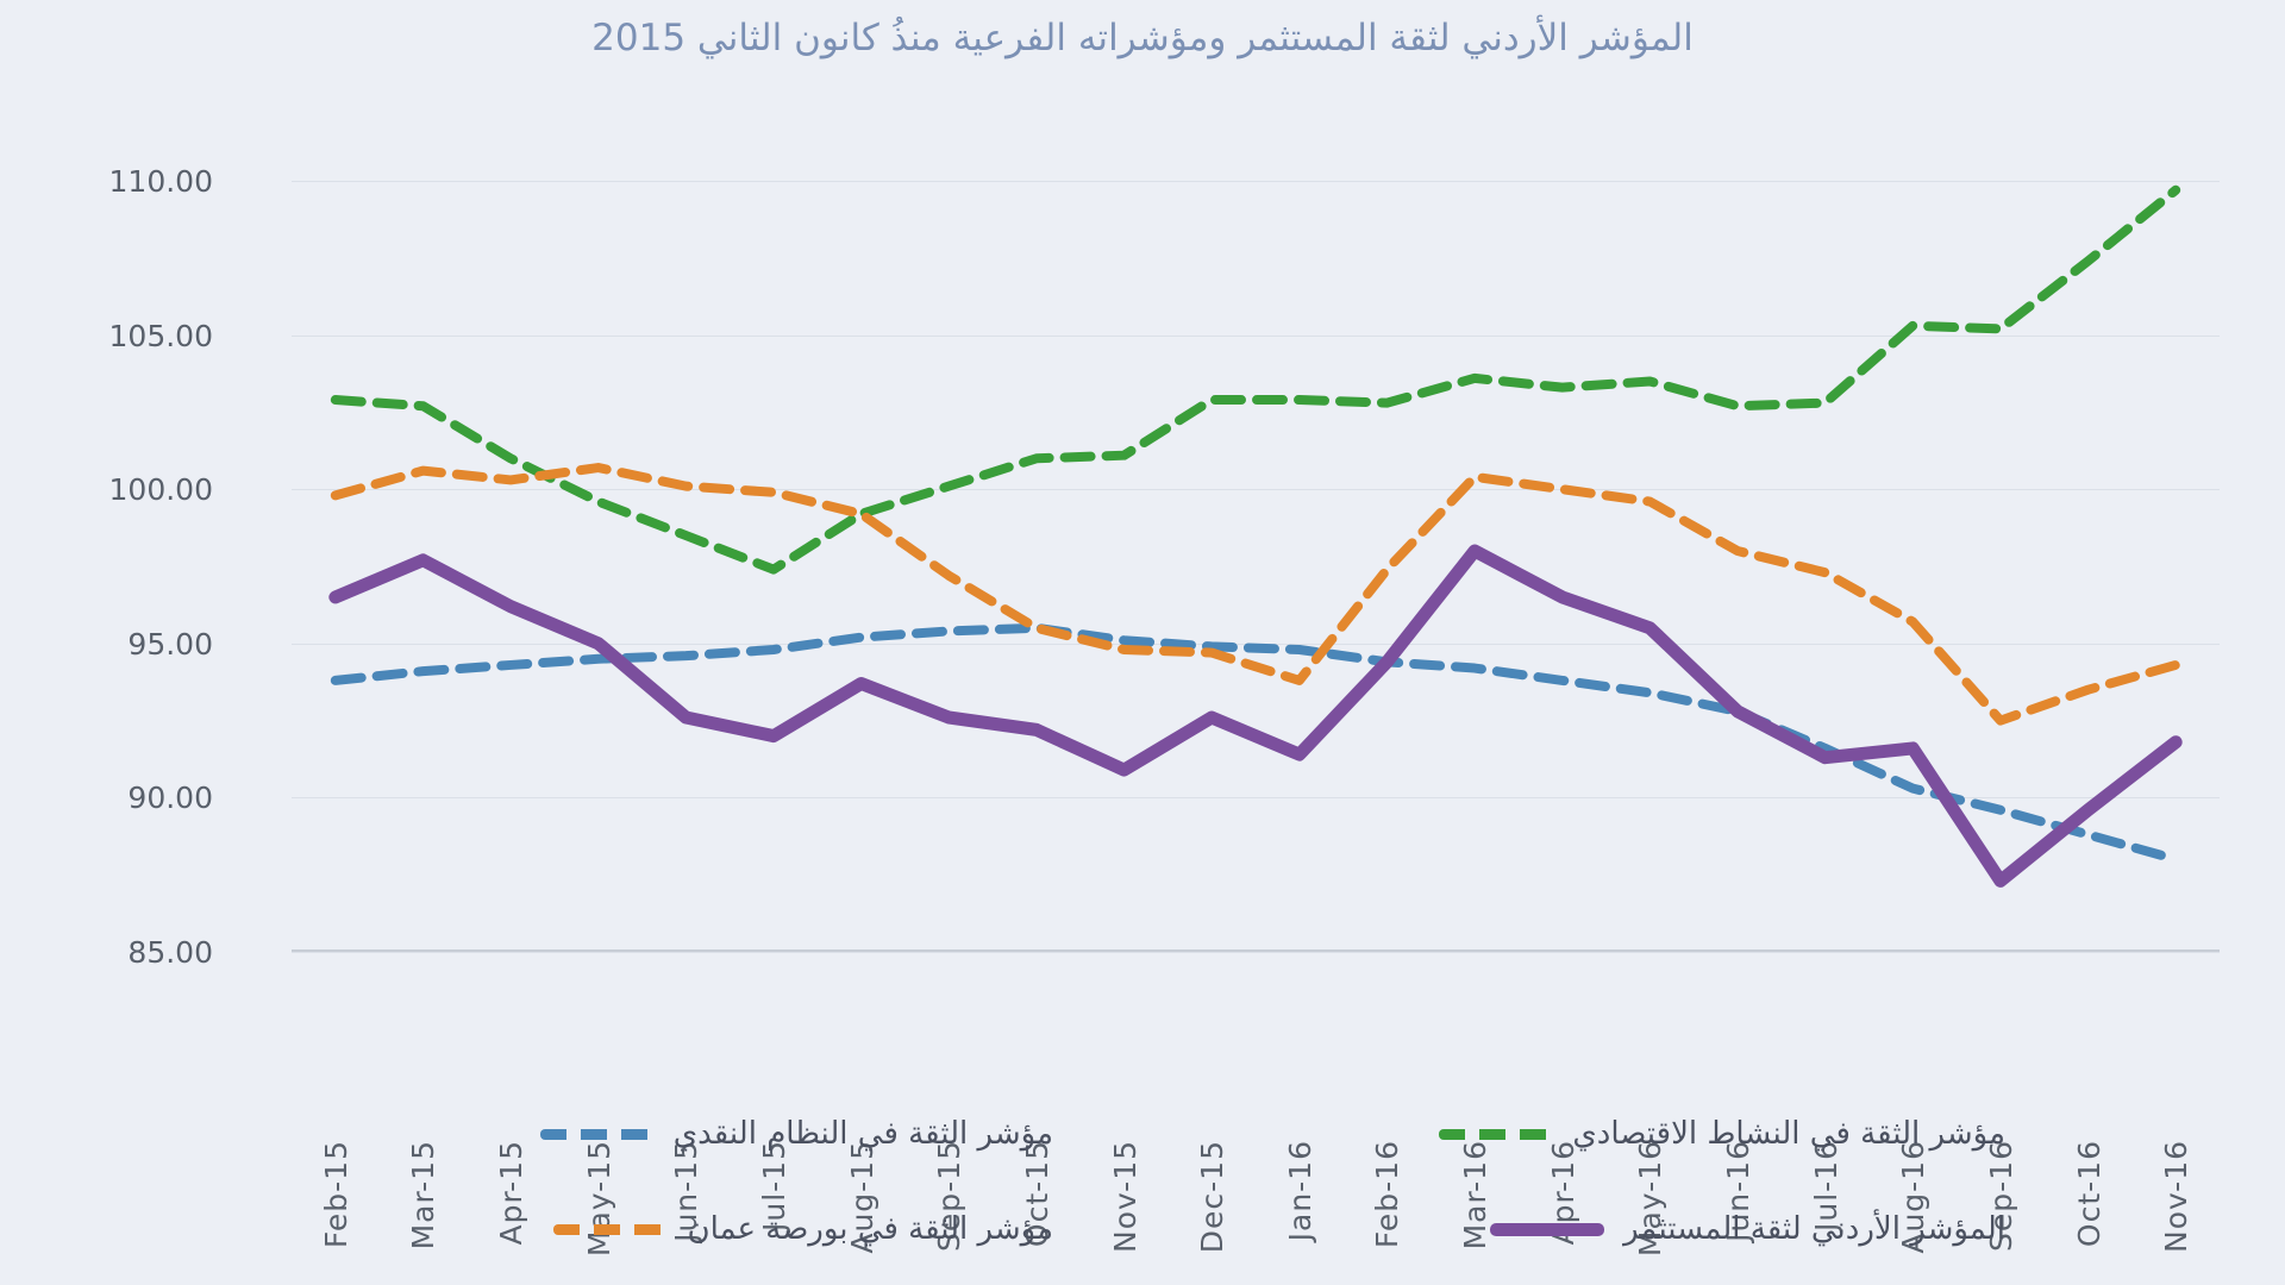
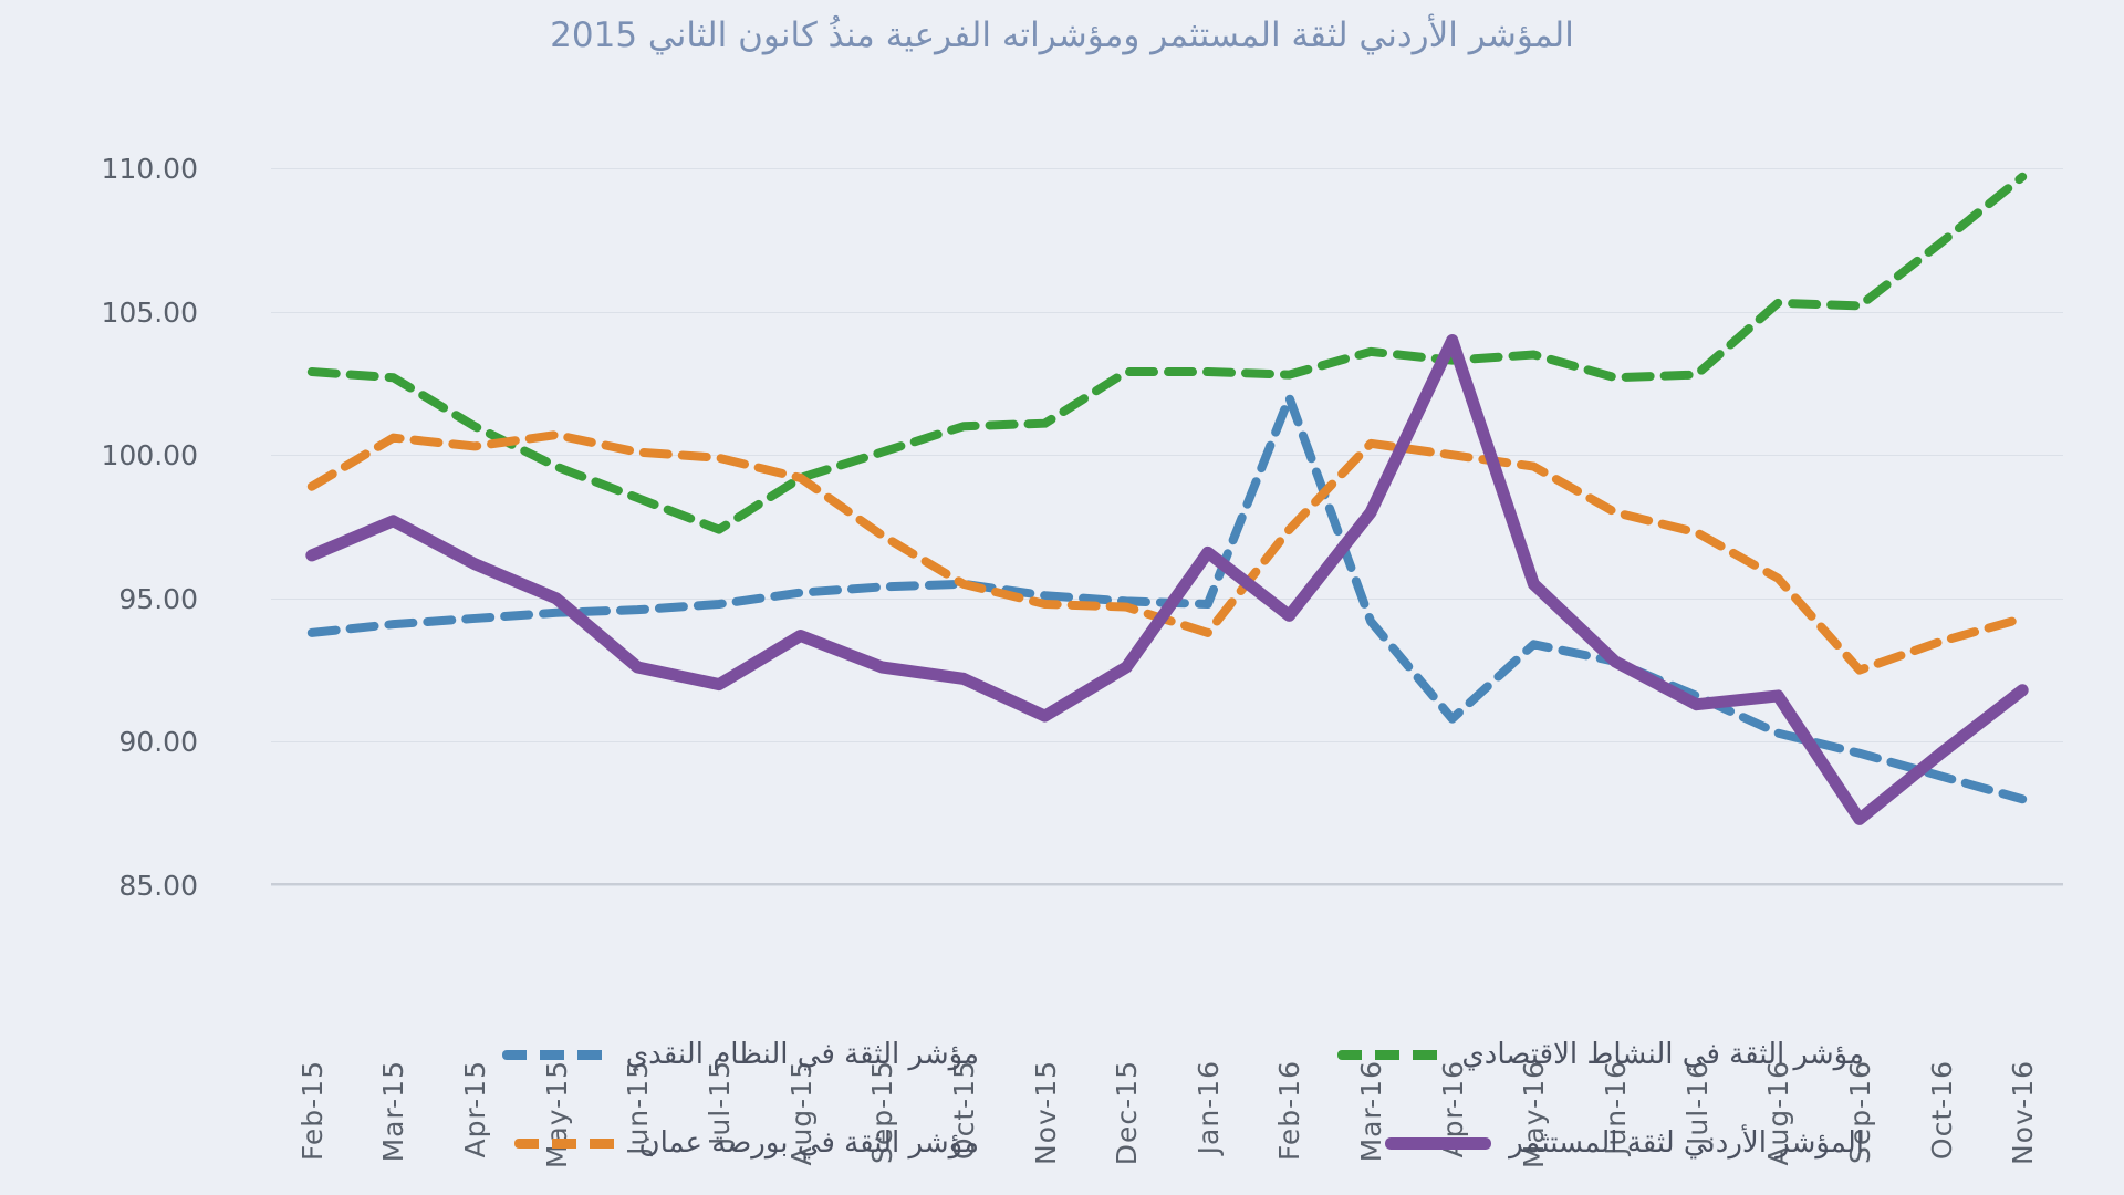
مؤشر الثقة في بورصة عمان/Feb-15: 99.8 -> 98.9
المؤشر الأردني لثقة المستثمر/Jan-16: 91.4 -> 96.6
مؤشر الثقة في النظام النقدي/Feb-16: 94.4 -> 102.0
مؤشر الثقة في النظام النقدي/Apr-16: 93.8 -> 90.8
المؤشر الأردني لثقة المستثمر/Apr-16: 96.5 -> 104.0
